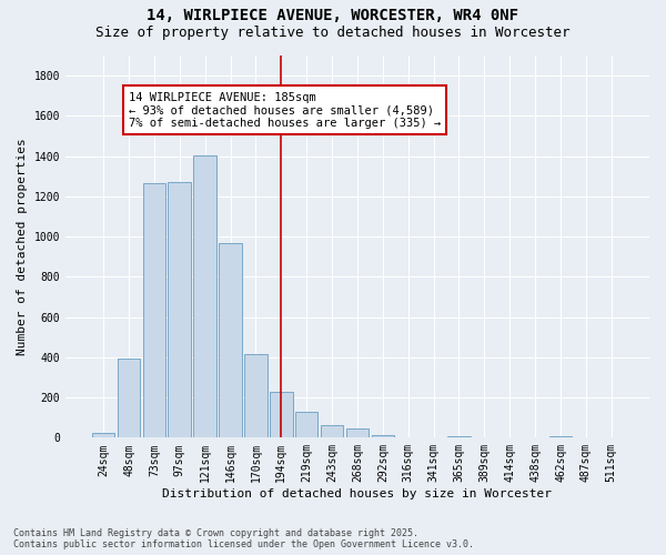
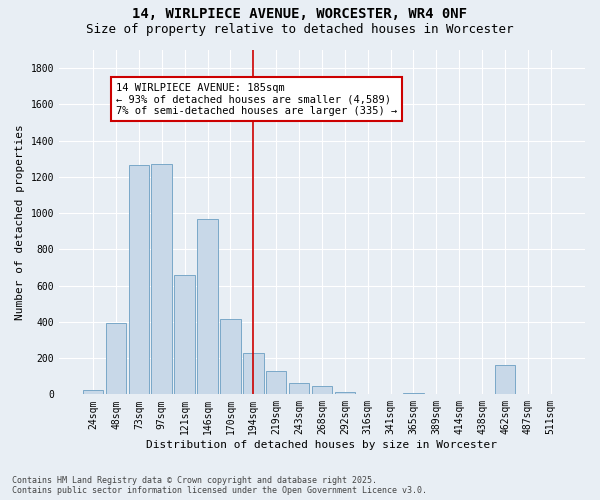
121sqm: 1400 -> 660
462sqm: 10 -> 160
